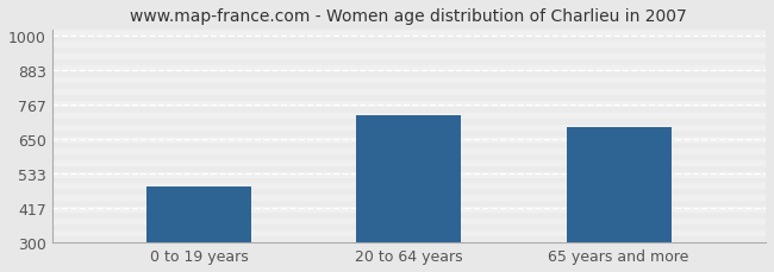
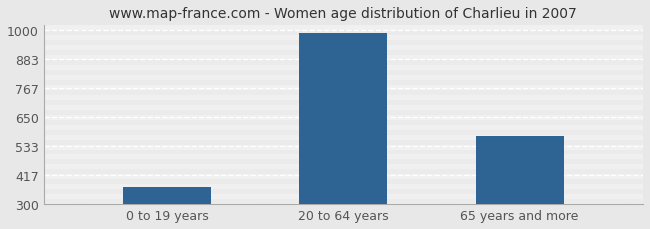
0 to 19 years: 490 -> 370
20 to 64 years: 730 -> 990
65 years and more: 690 -> 575
